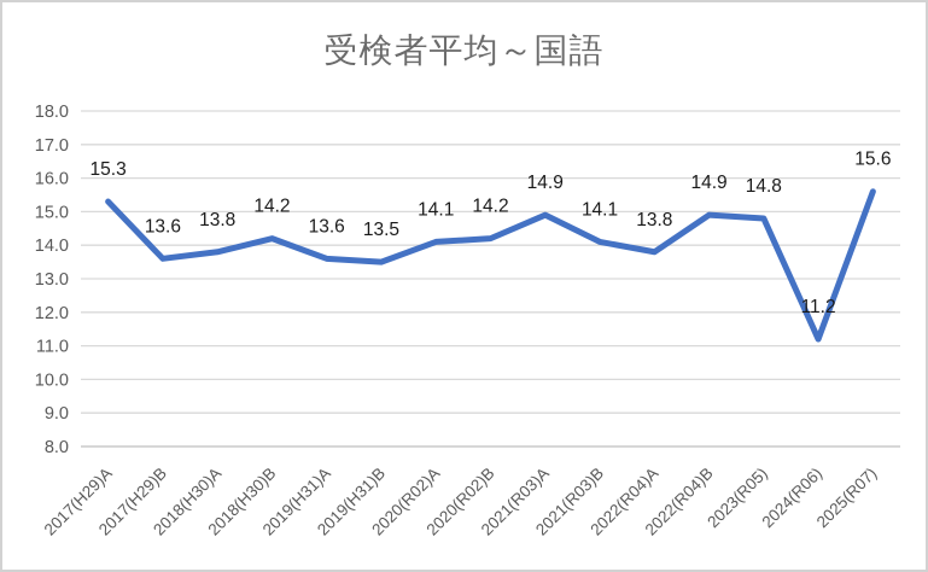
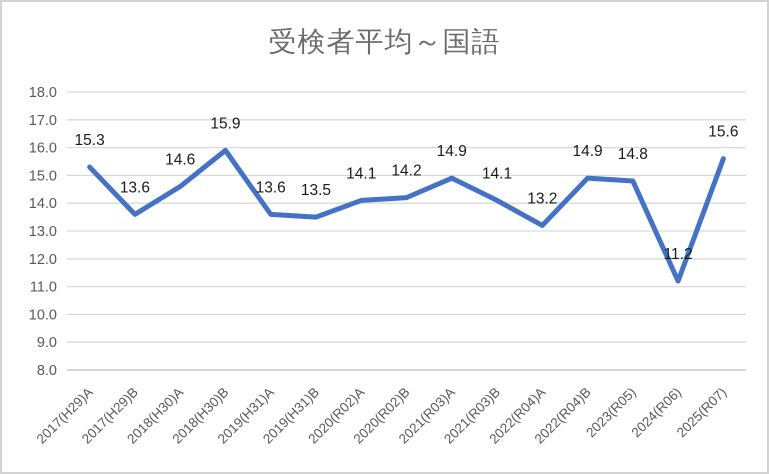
2018(H30)A: 13.8 -> 14.6
2018(H30)B: 14.2 -> 15.9
2022(R04)A: 13.8 -> 13.2
